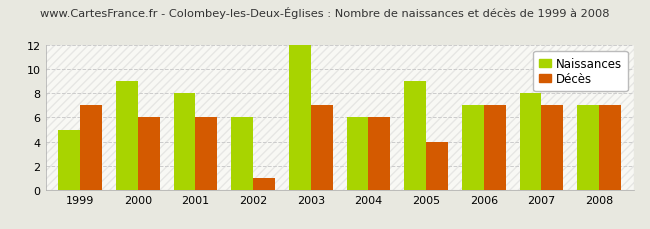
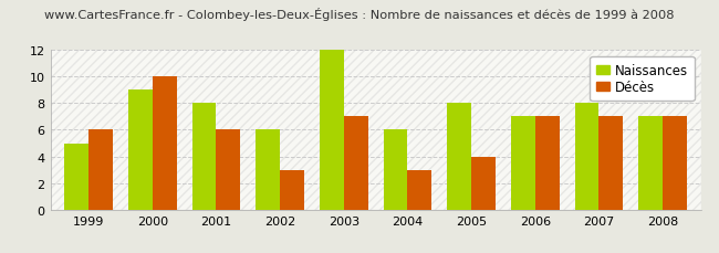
Décès/1999: 7 -> 6
Décès/2000: 6 -> 10
Décès/2002: 1 -> 3
Décès/2004: 6 -> 3
Naissances/2005: 9 -> 8
